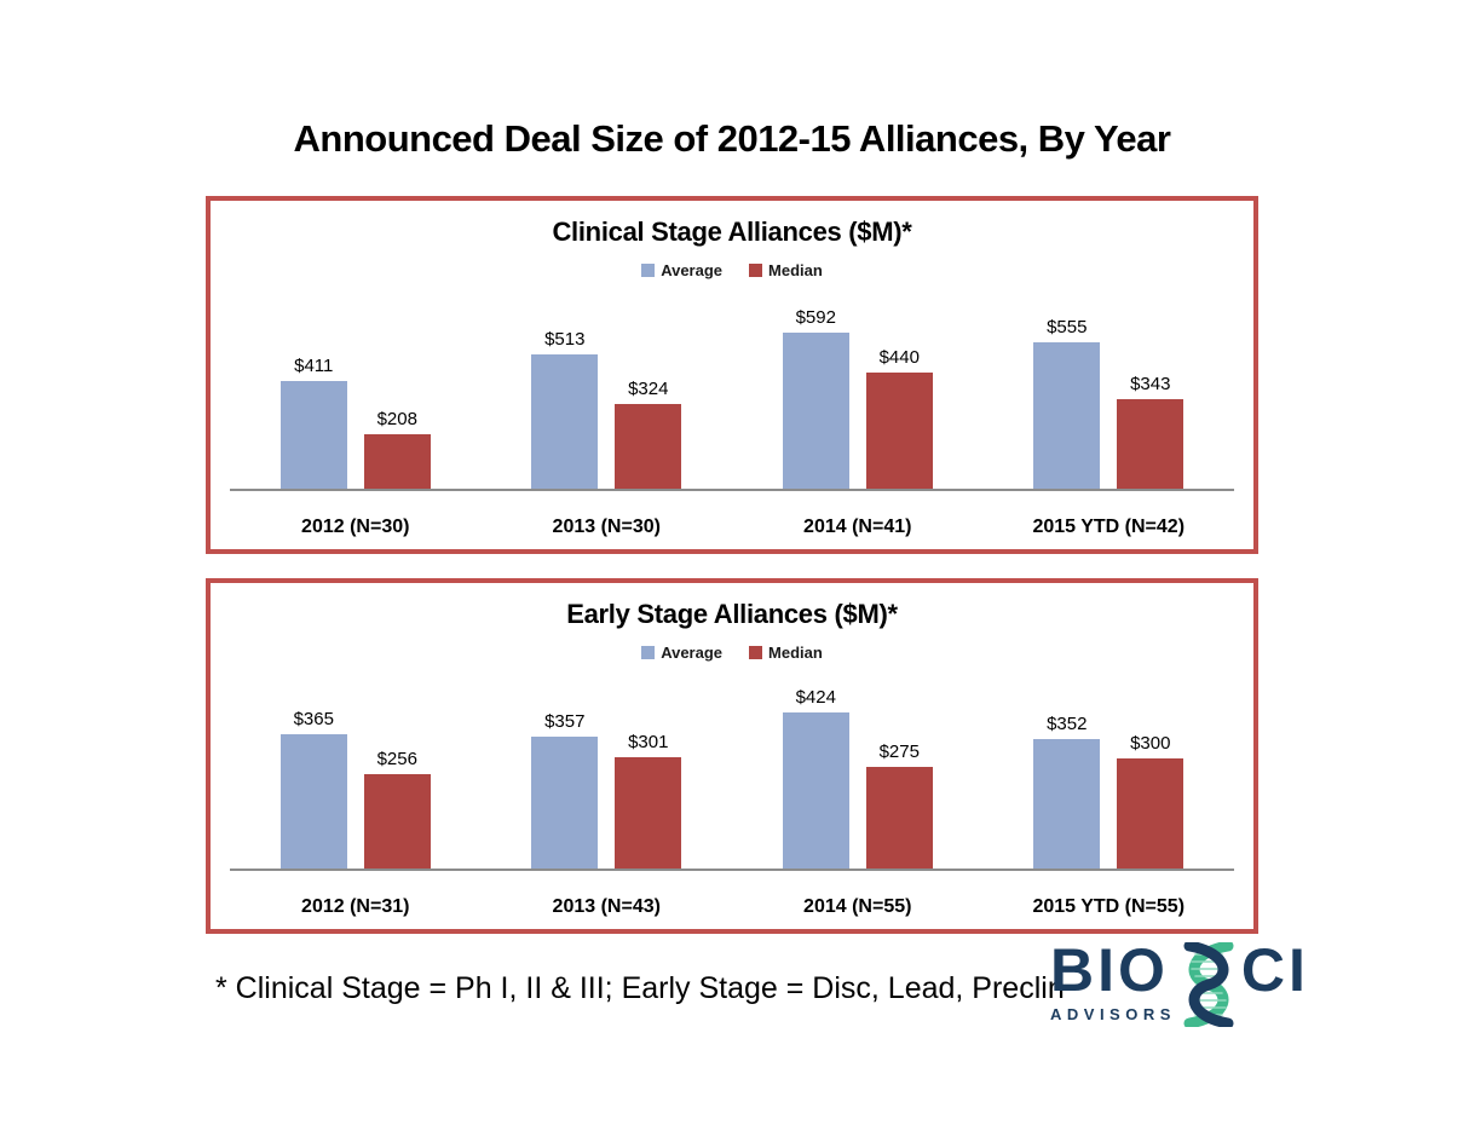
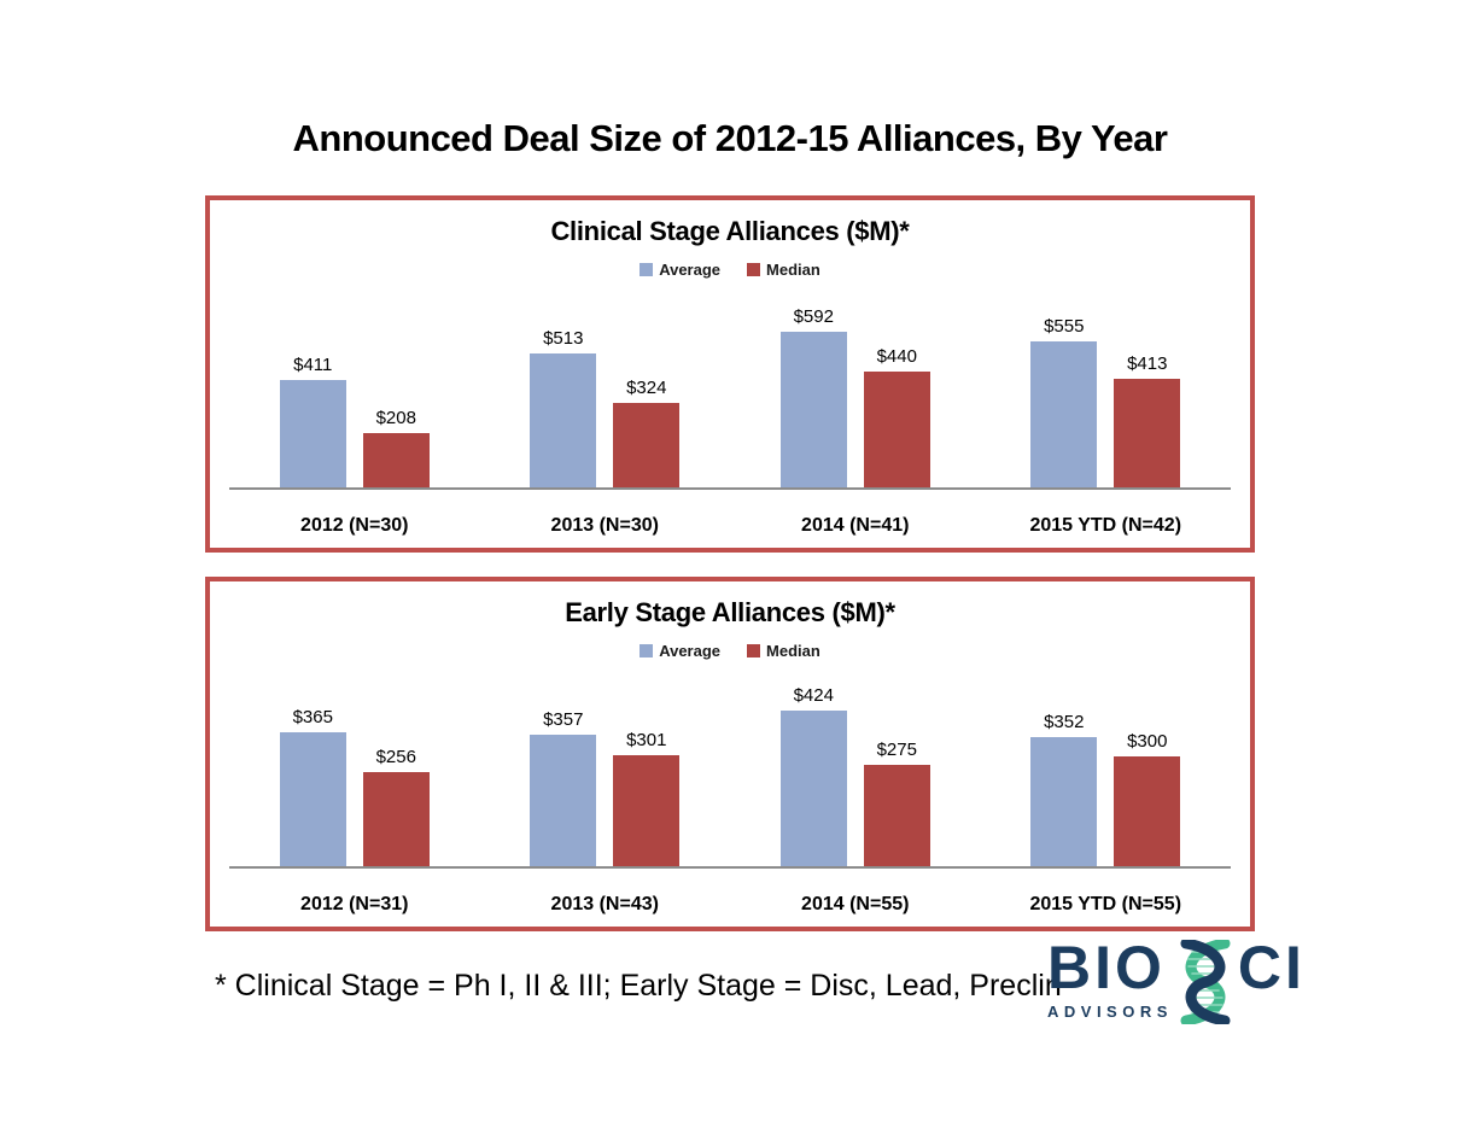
Clinical Stage Alliances ($M)*/Median/2015 YTD (N=42): $343 -> $413
